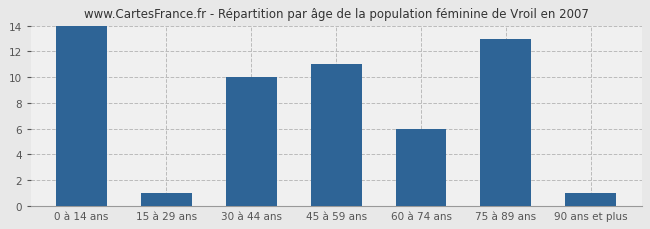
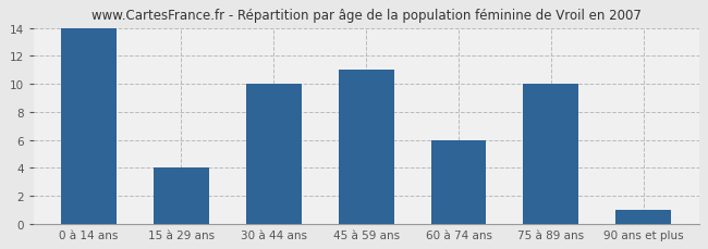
15 à 29 ans: 1 -> 4
75 à 89 ans: 13 -> 10
